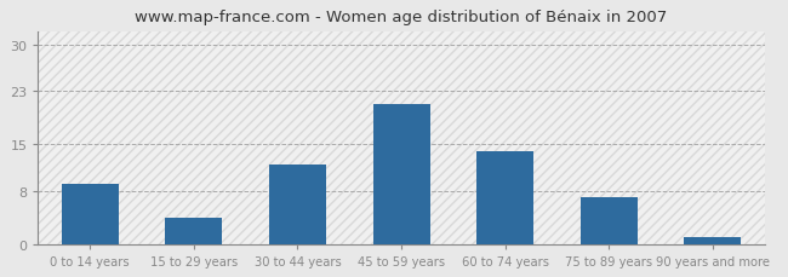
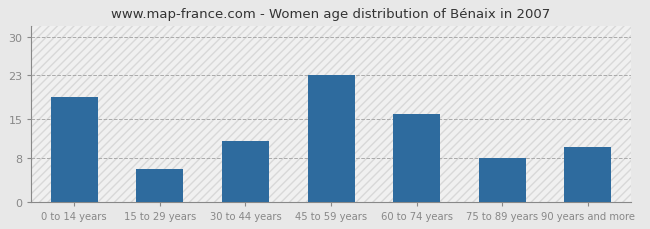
0 to 14 years: 9 -> 19
15 to 29 years: 4 -> 6
30 to 44 years: 12 -> 11
45 to 59 years: 21 -> 23
60 to 74 years: 14 -> 16
75 to 89 years: 7 -> 8
90 years and more: 1 -> 10
